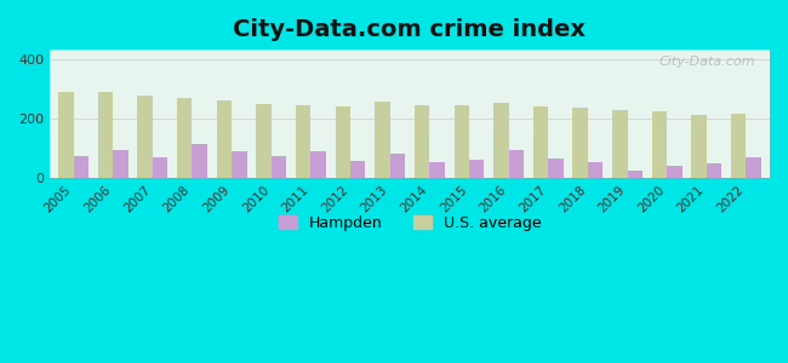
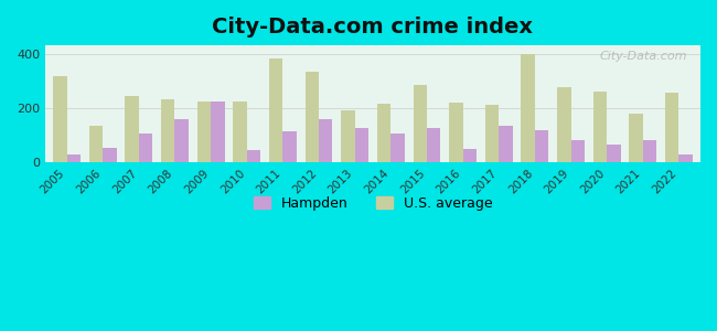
U.S. average/2005: 290 -> 315
Hampden/2005: 75 -> 30
U.S. average/2006: 290 -> 135
Hampden/2006: 95 -> 55
U.S. average/2007: 278 -> 245
Hampden/2007: 70 -> 105
U.S. average/2008: 270 -> 230
Hampden/2008: 115 -> 160
U.S. average/2009: 260 -> 225
Hampden/2009: 90 -> 225
U.S. average/2010: 248 -> 225
Hampden/2010: 75 -> 45
U.S. average/2011: 243 -> 380
Hampden/2011: 90 -> 115
U.S. average/2012: 238 -> 335
Hampden/2012: 58 -> 160
U.S. average/2013: 258 -> 190
Hampden/2013: 80 -> 125
U.S. average/2014: 244 -> 215
Hampden/2014: 52 -> 105
U.S. average/2015: 243 -> 285
Hampden/2015: 63 -> 125
U.S. average/2016: 250 -> 220
Hampden/2016: 92 -> 50
U.S. average/2017: 238 -> 210
Hampden/2017: 65 -> 135
U.S. average/2018: 235 -> 400
Hampden/2018: 52 -> 120
U.S. average/2019: 228 -> 275
Hampden/2019: 25 -> 80
U.S. average/2020: 222 -> 260
Hampden/2020: 40 -> 65
U.S. average/2021: 213 -> 180
Hampden/2021: 50 -> 80
U.S. average/2022: 215 -> 255
Hampden/2022: 70 -> 30
